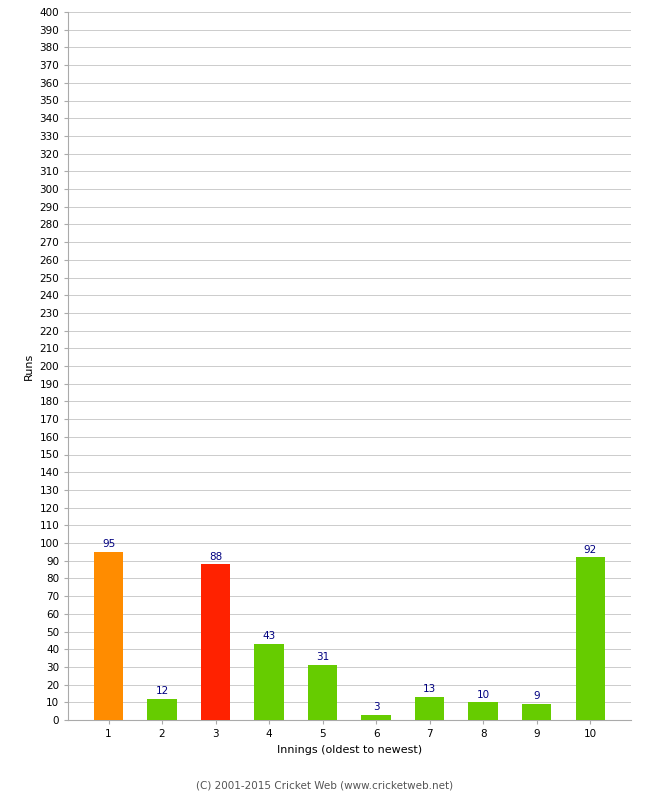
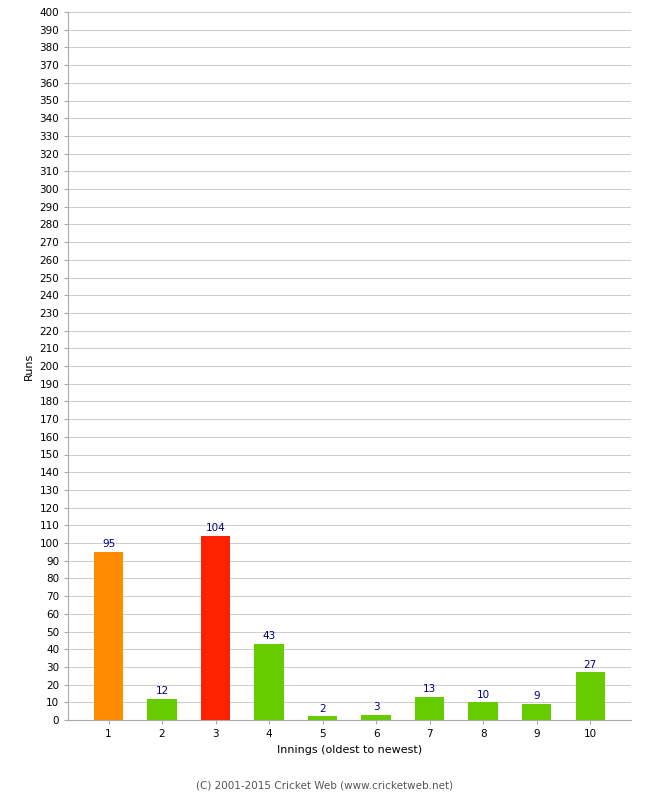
3: 88 -> 104
5: 31 -> 2
10: 92 -> 27
